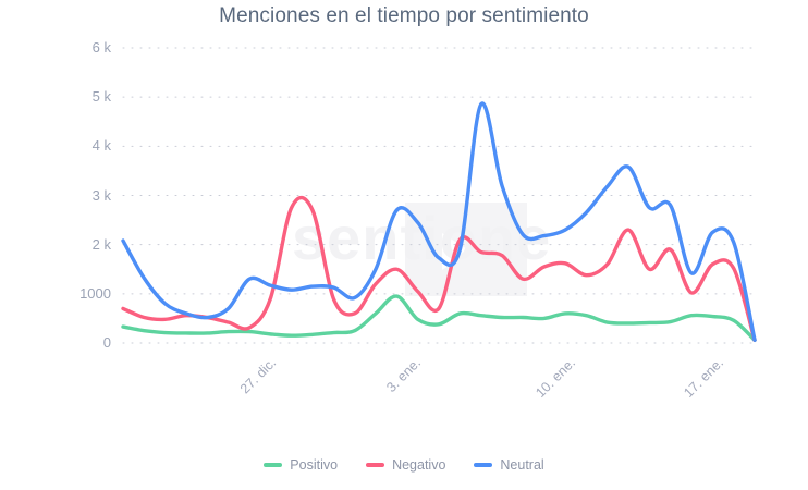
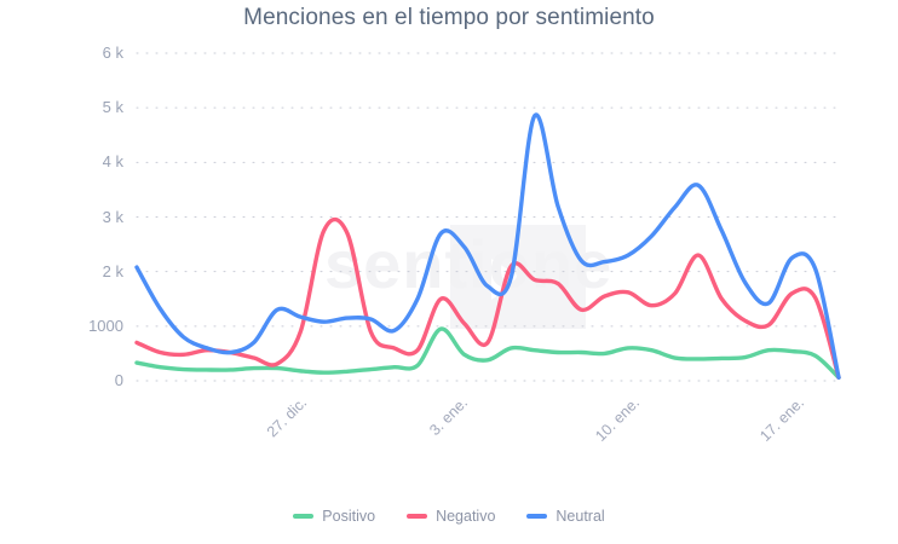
Positivo/3. ene.: 0.6k -> 0.3k
Negativo/3. ene.: 1.2k -> 0.6k
Negativo/17. ene.: 1.9k -> 1.1k
Neutral/17. ene.: 2.8k -> 1.8k
